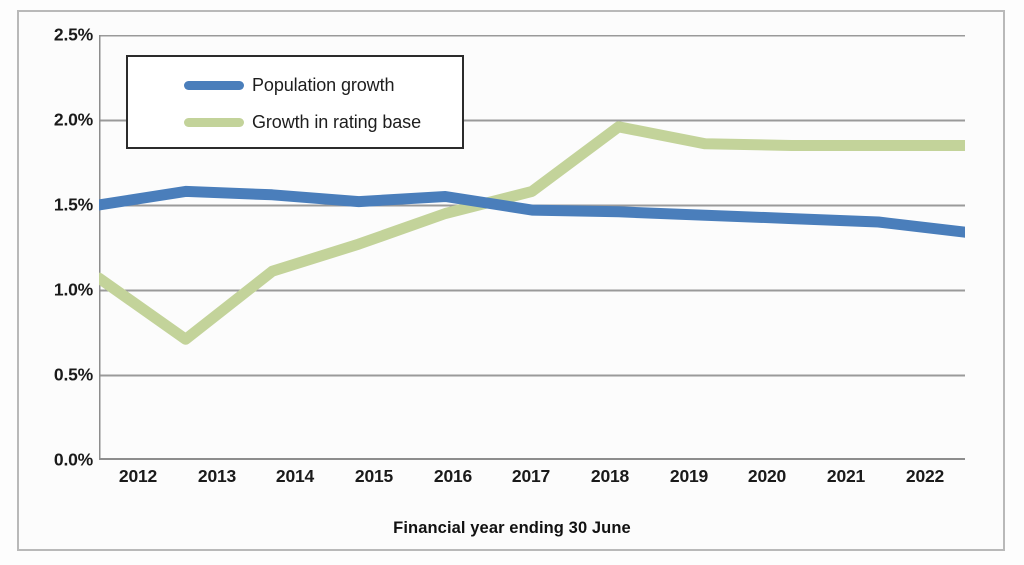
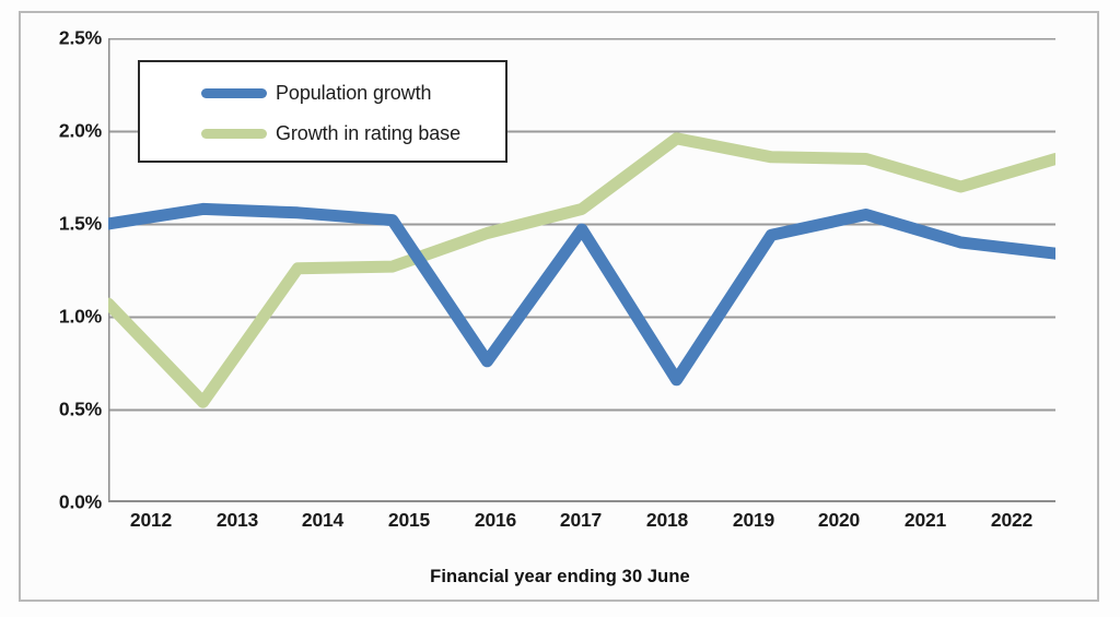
Growth in rating base/2013: 0.71% -> 0.54%
Growth in rating base/2014: 1.11% -> 1.26%
Population growth/2016: 1.55% -> 0.76%
Population growth/2018: 1.46% -> 0.66%
Population growth/2020: 1.42% -> 1.55%
Growth in rating base/2021: 1.85% -> 1.70%
